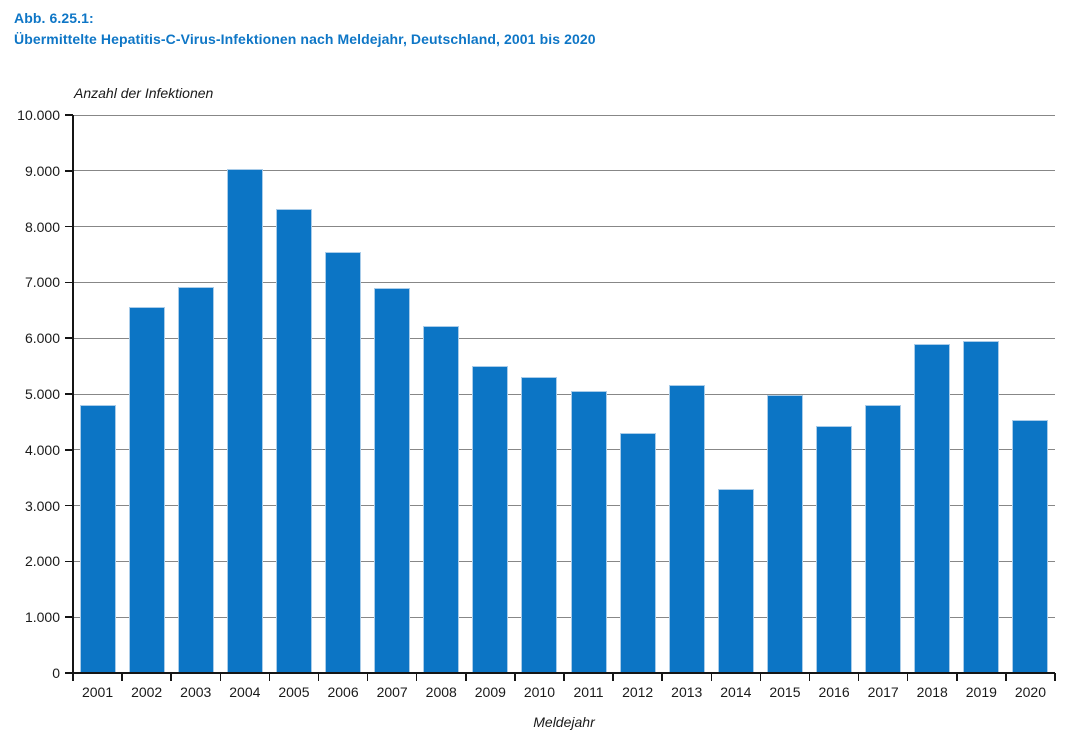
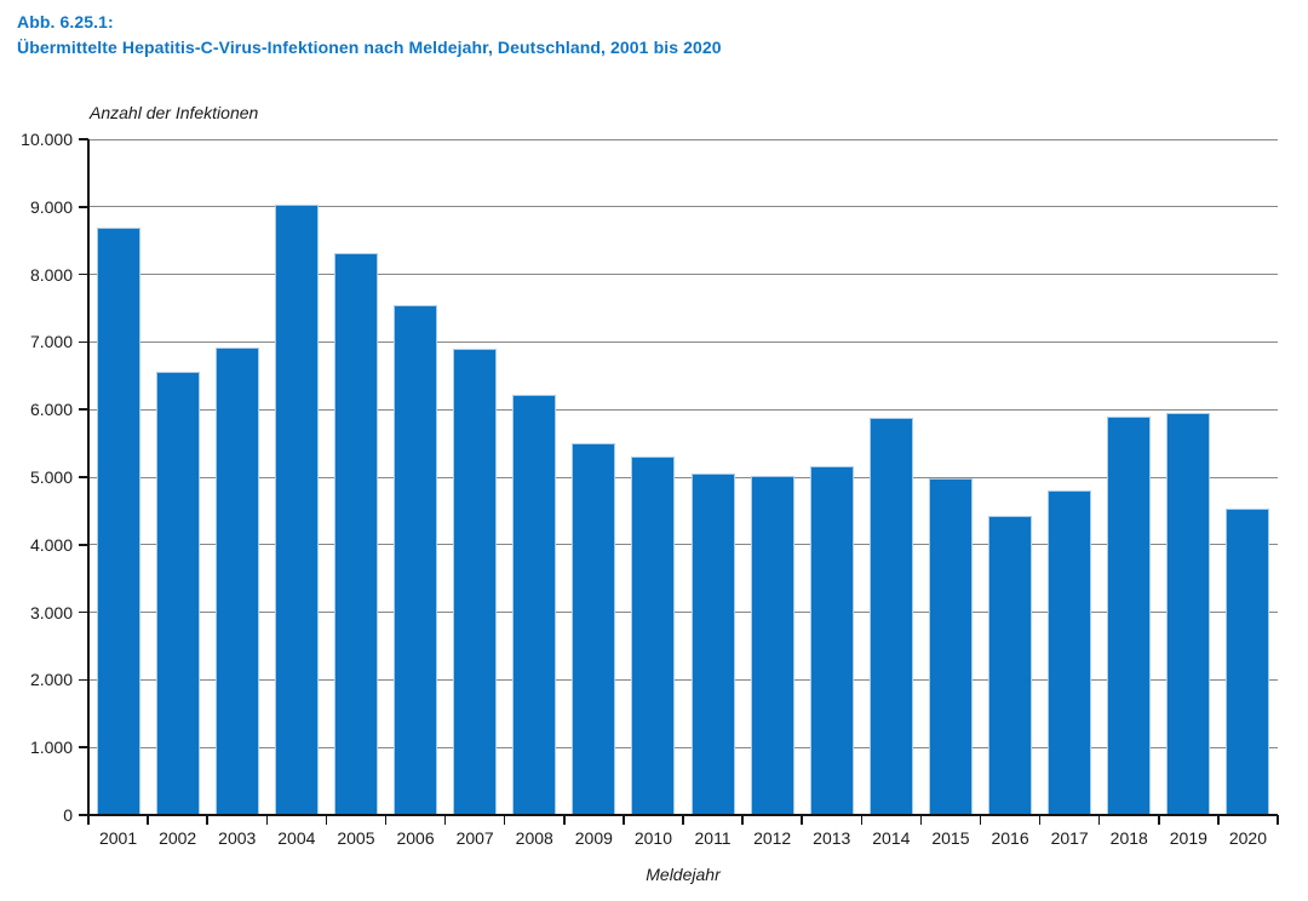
2001: 4800 -> 8700
2012: 4300 -> 5000
2014: 3300 -> 5900
